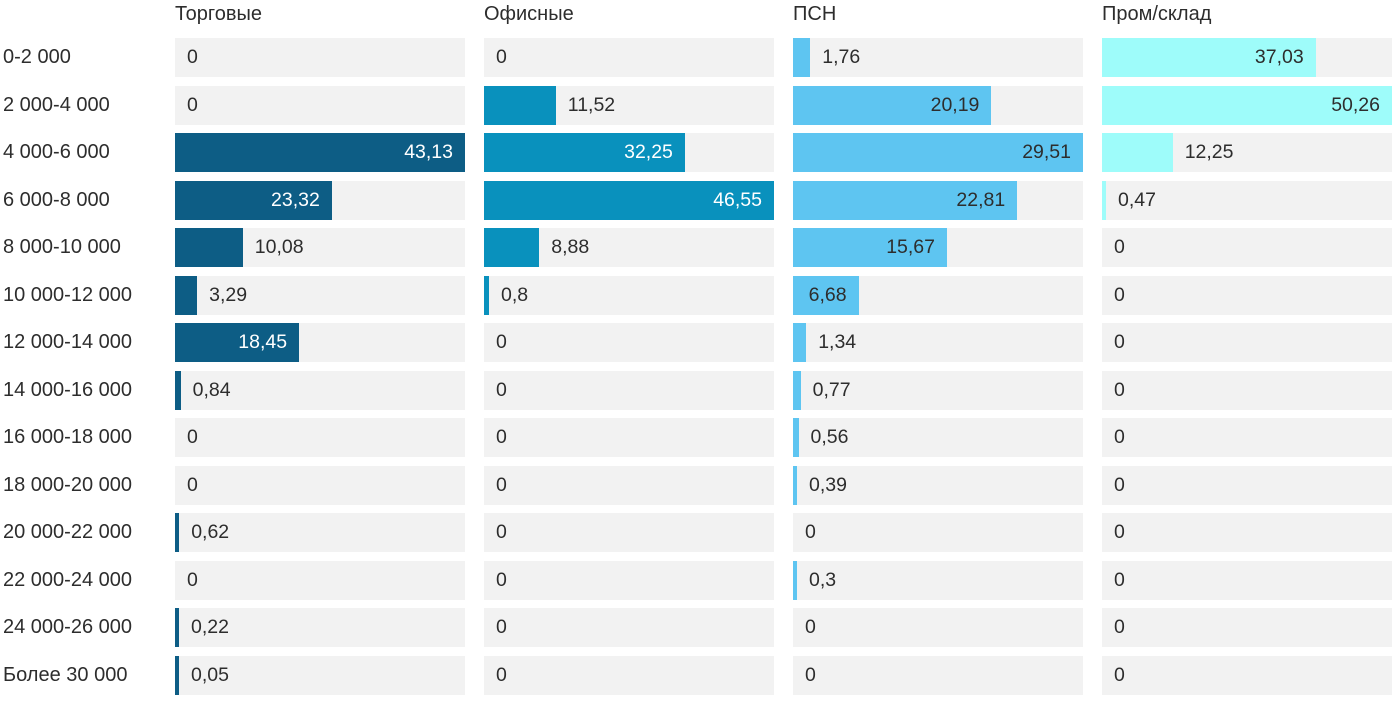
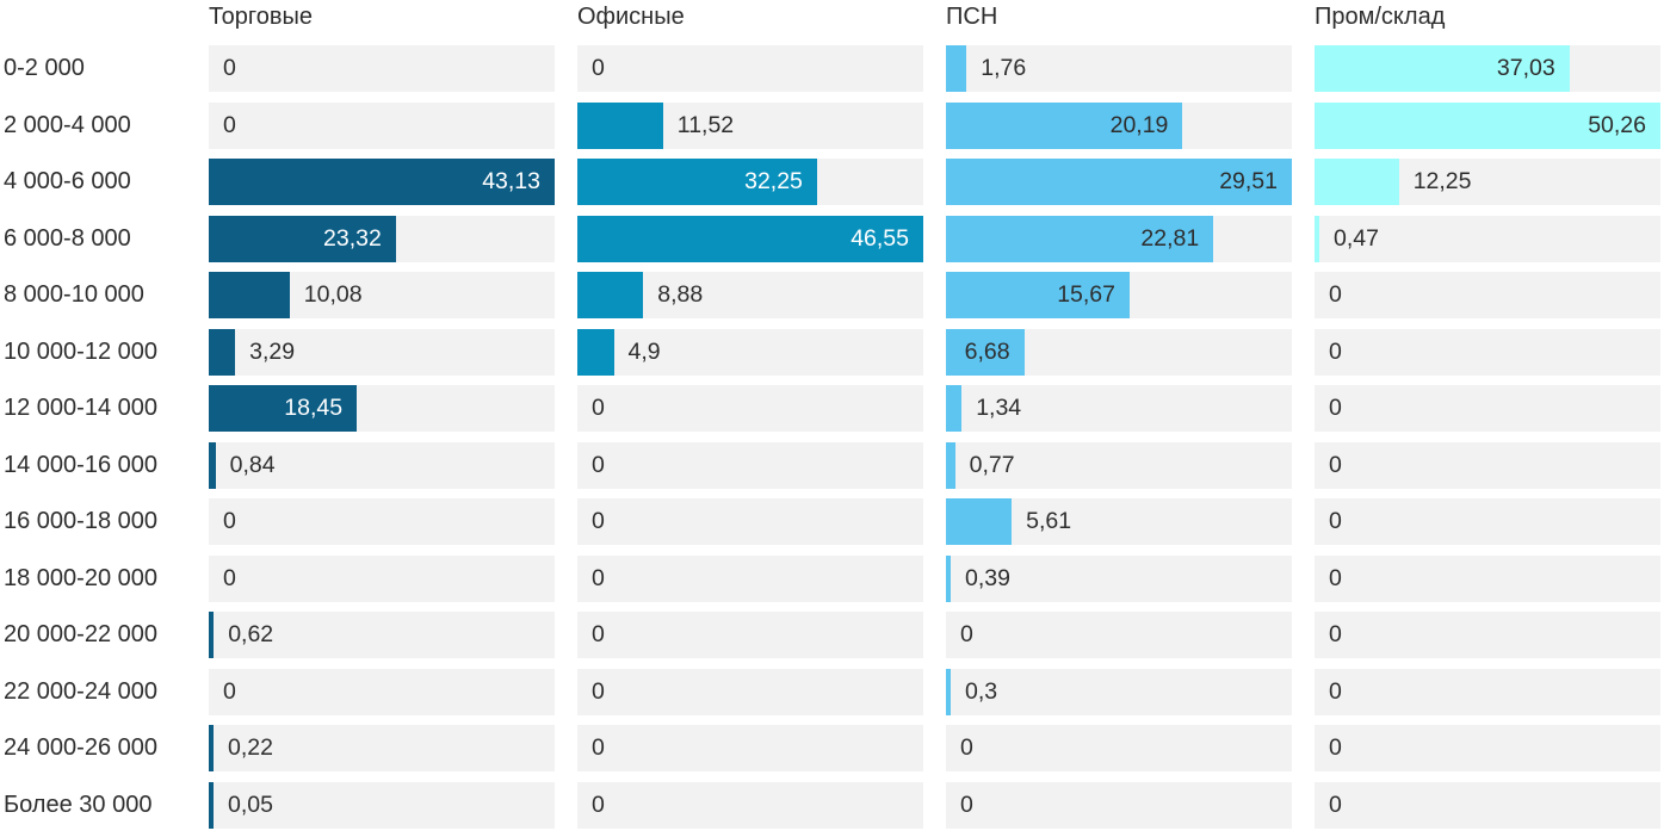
Офисные/10 000-12 000: 0,8 -> 4,9
ПСН/16 000-18 000: 0,56 -> 5,61
